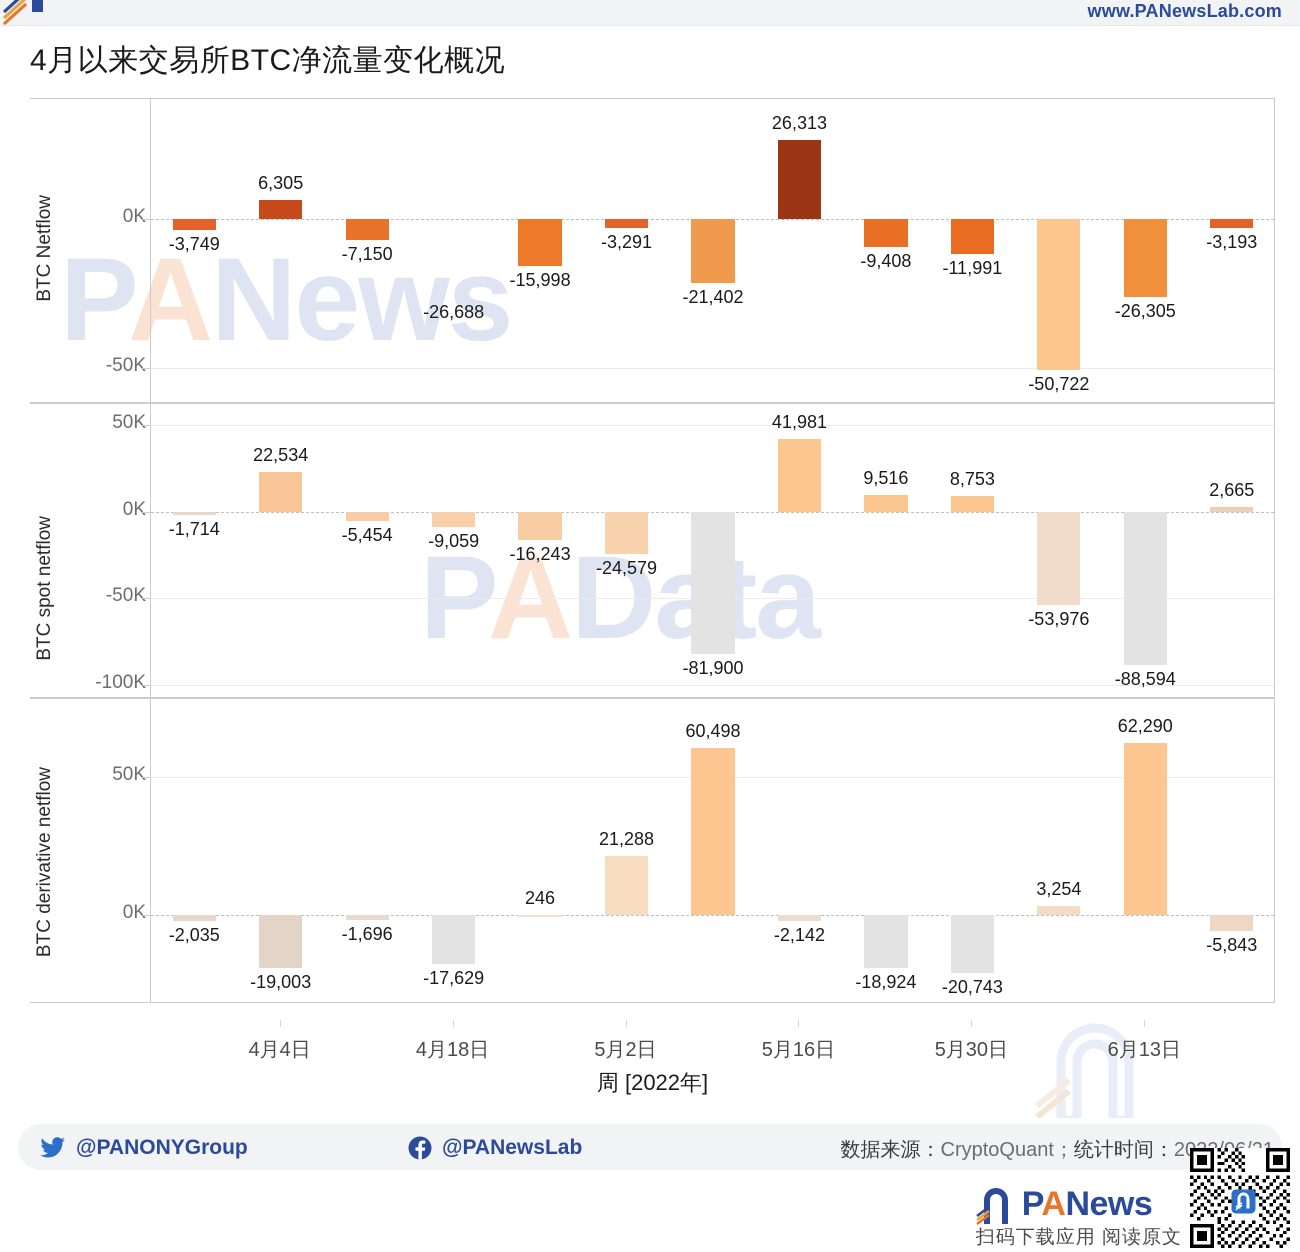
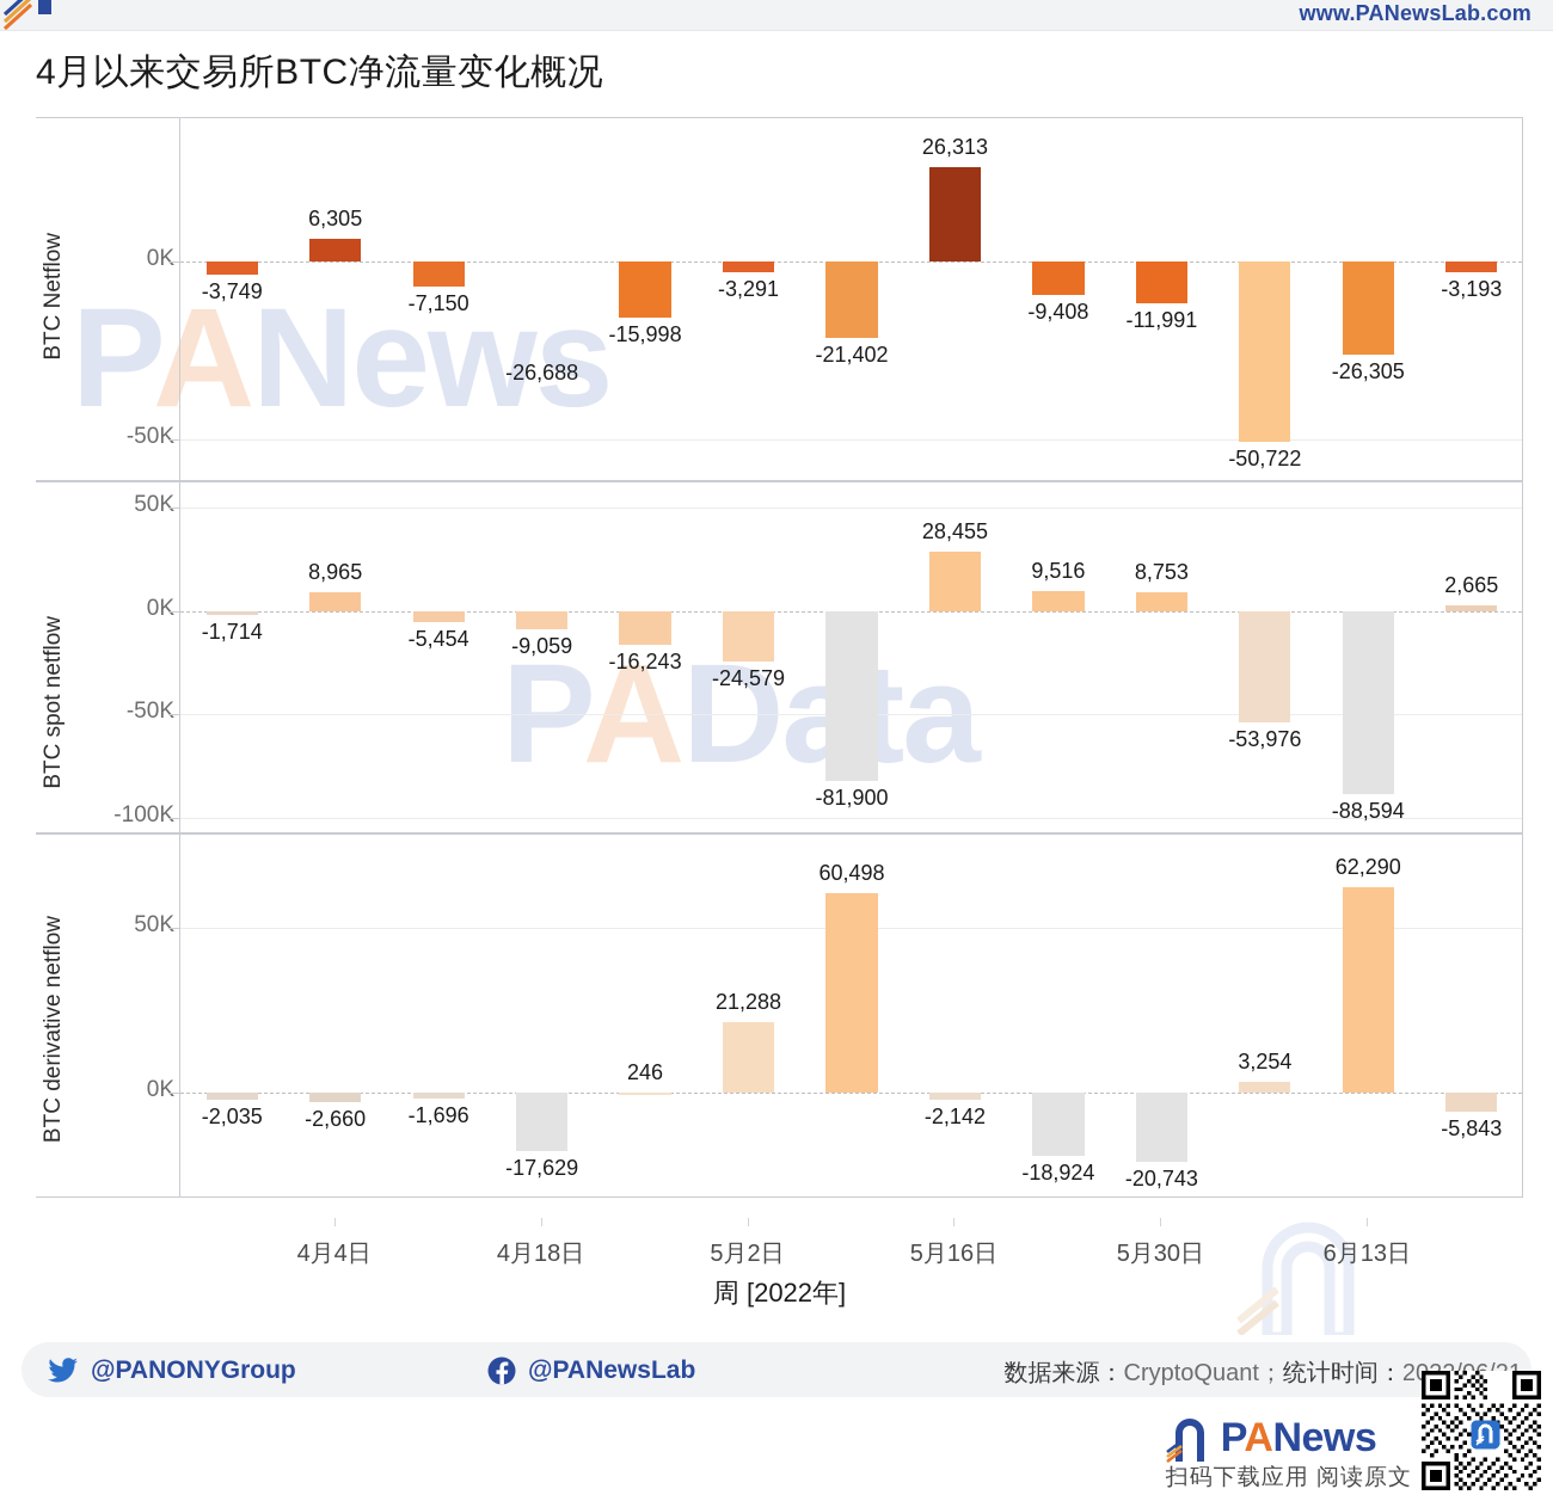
BTC spot netflow/4月4日: 22,534 -> 8,965
BTC spot netflow/5月16日: 41,981 -> 28,455
BTC derivative netflow/4月4日: -19,003 -> -2,660
